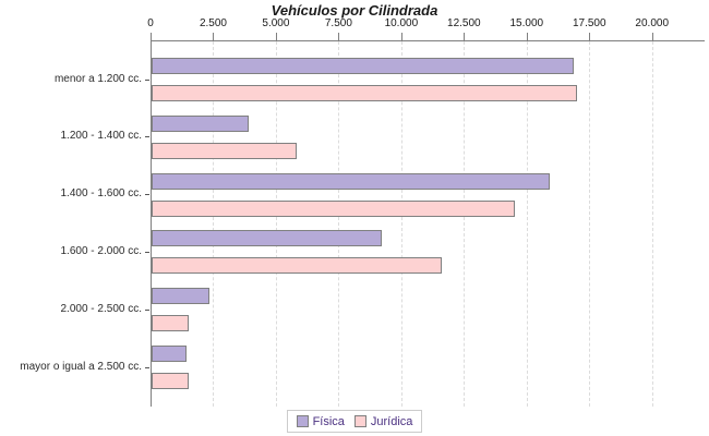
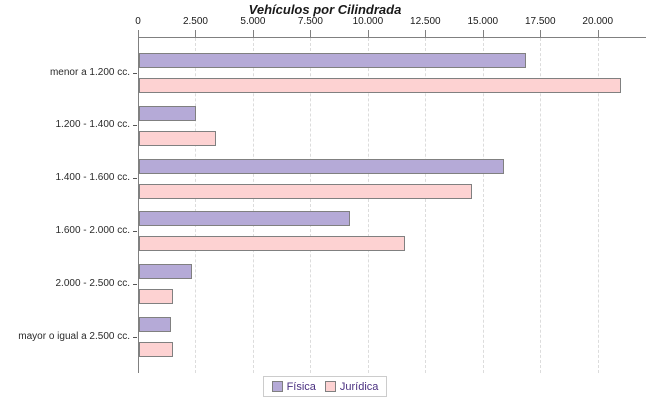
Jurídica/menor a 1.200 cc.: 16900 -> 20900
Física/1.200 - 1.400 cc.: 3800 -> 2400
Jurídica/1.200 - 1.400 cc.: 5700 -> 3200
